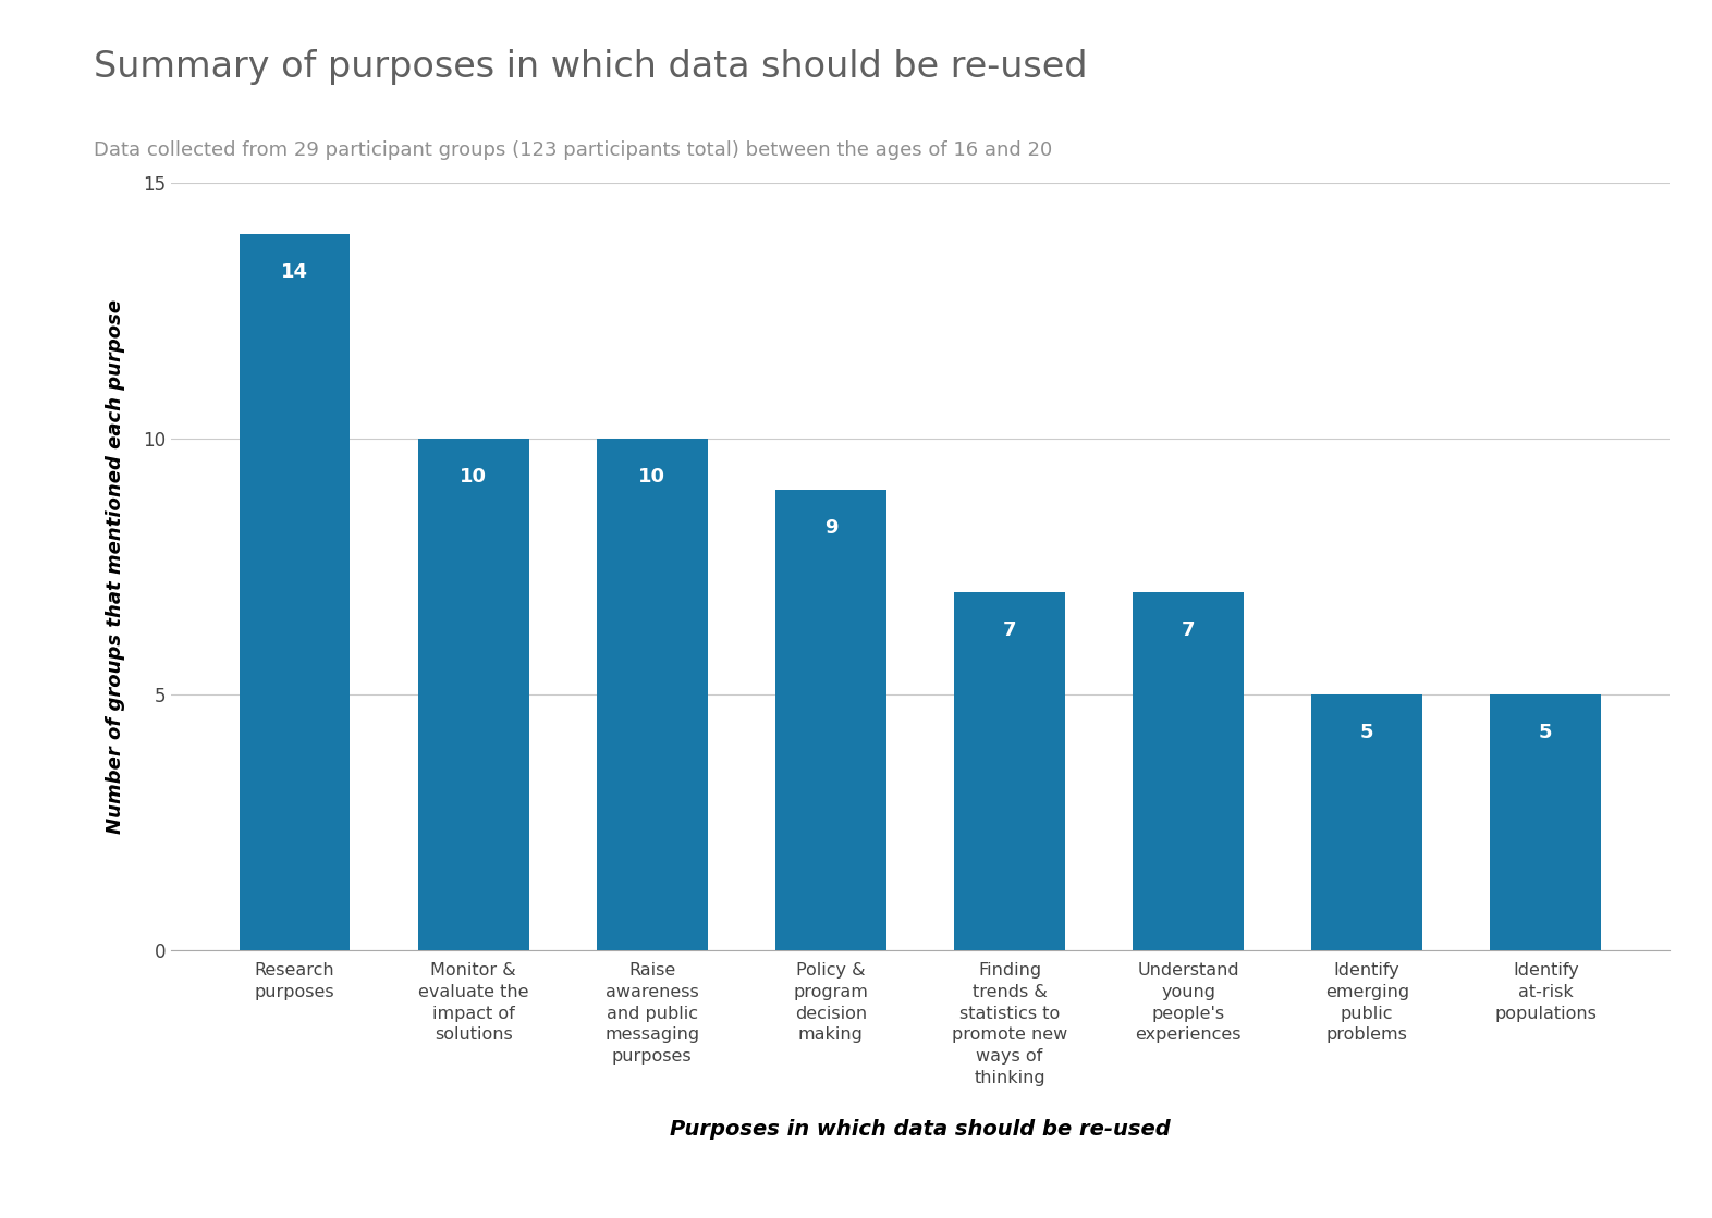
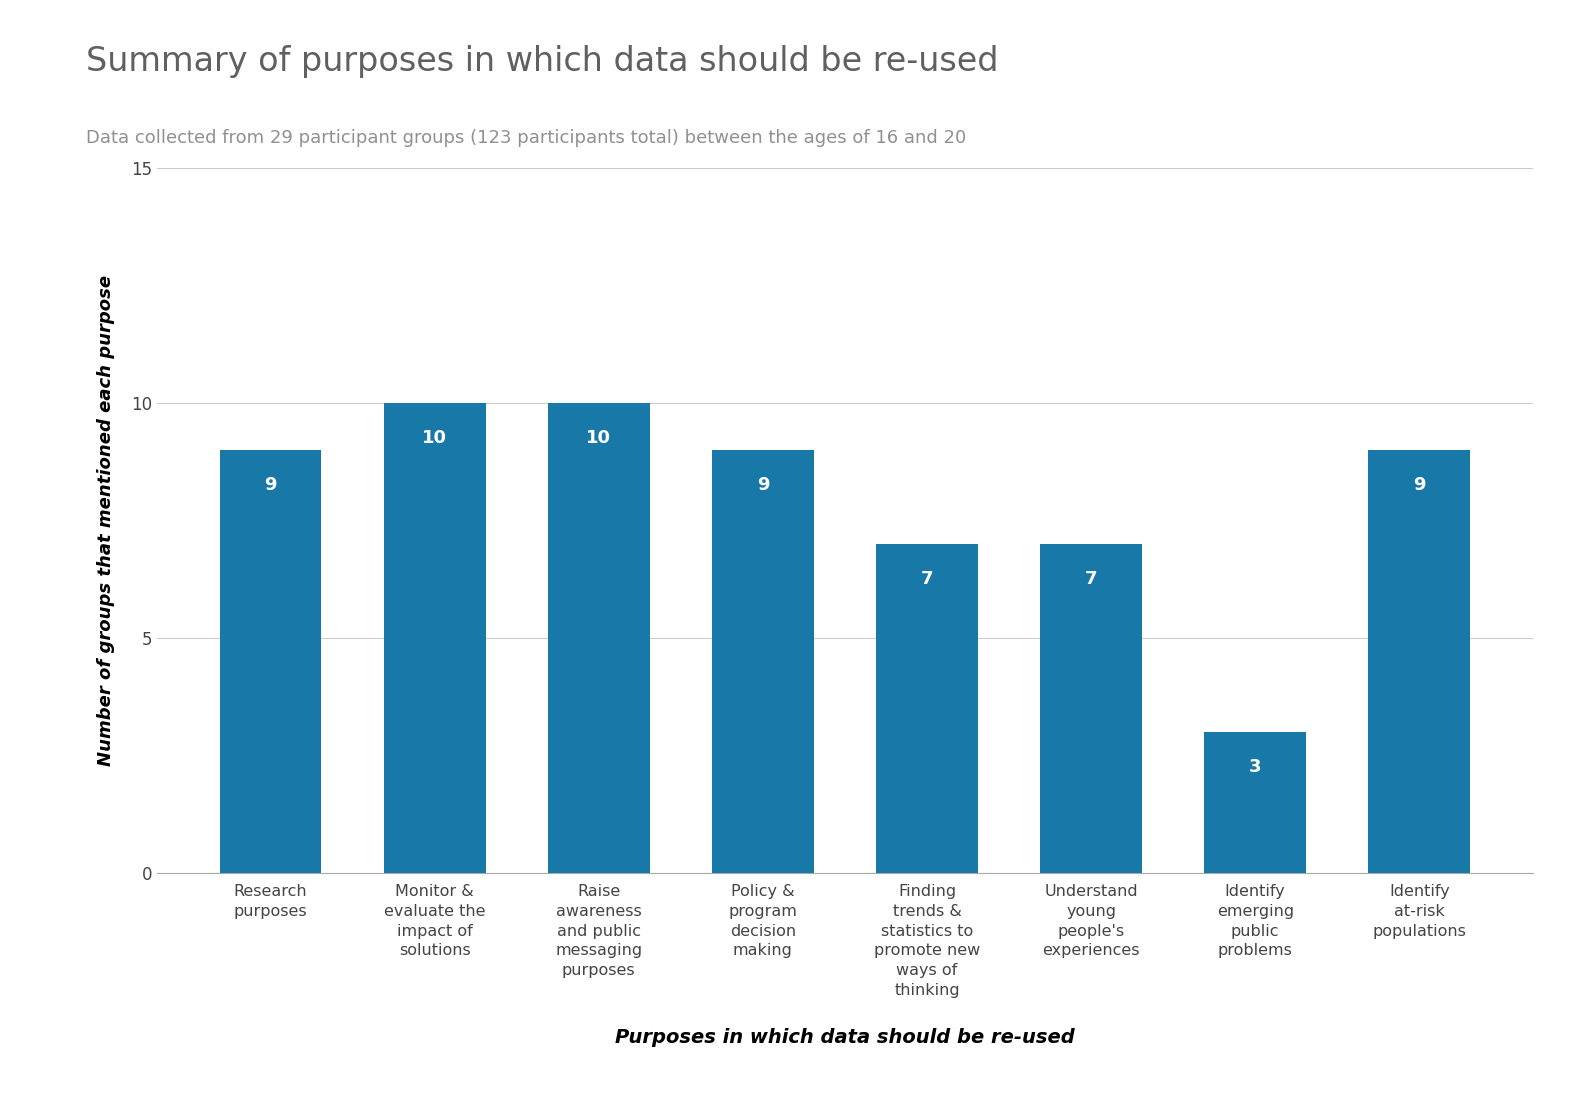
Research purposes: 14 -> 9
Identify emerging public problems: 5 -> 3
Identify at-risk populations: 5 -> 9
